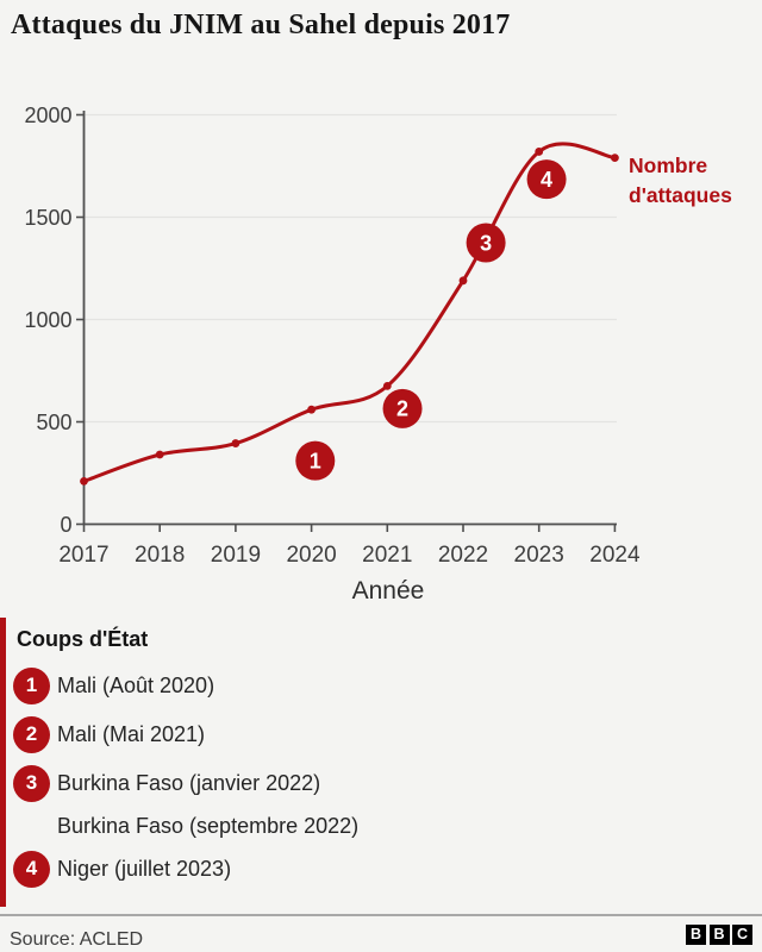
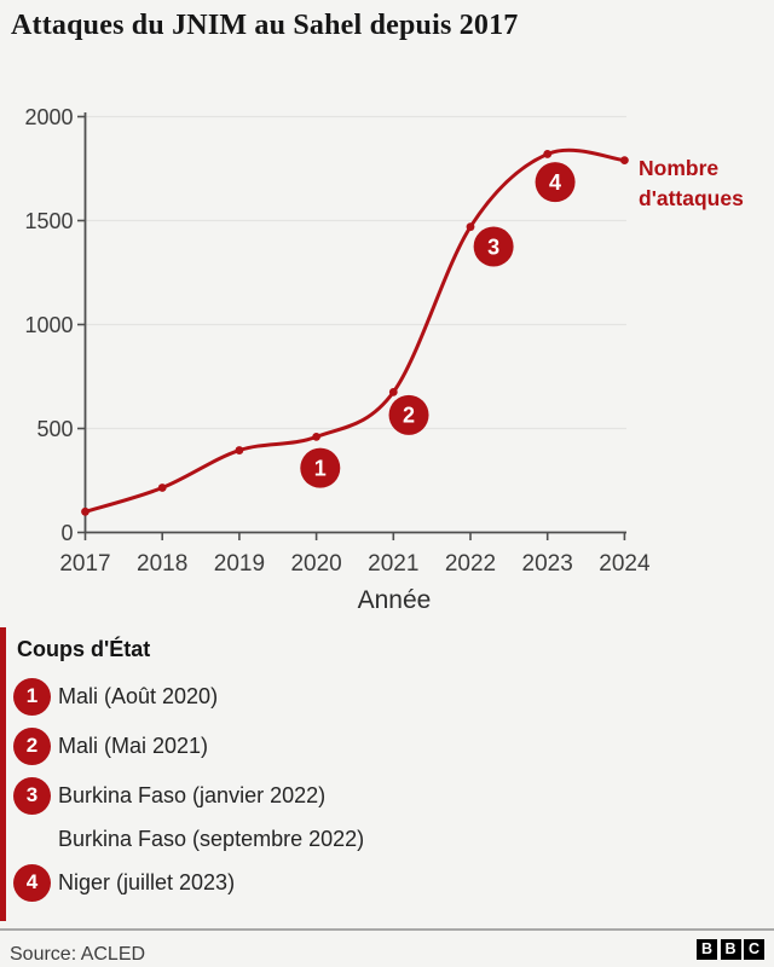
2017: 210 -> 100
2018: 340 -> 220
2020: 560 -> 460
2022: 1190 -> 1470
